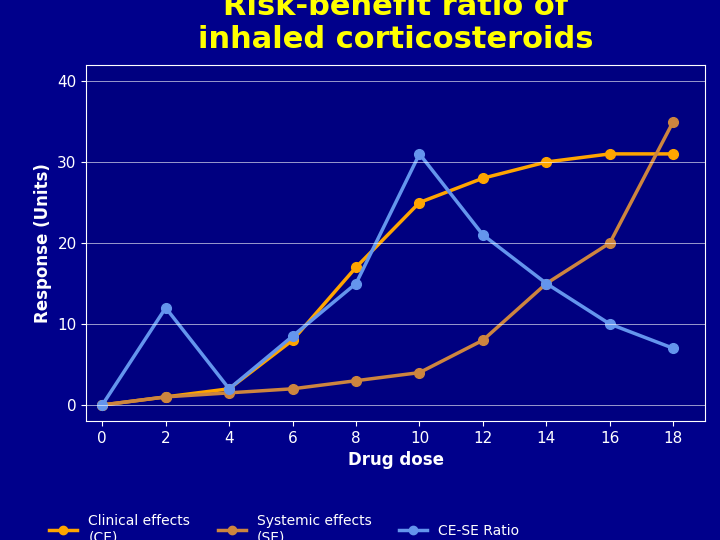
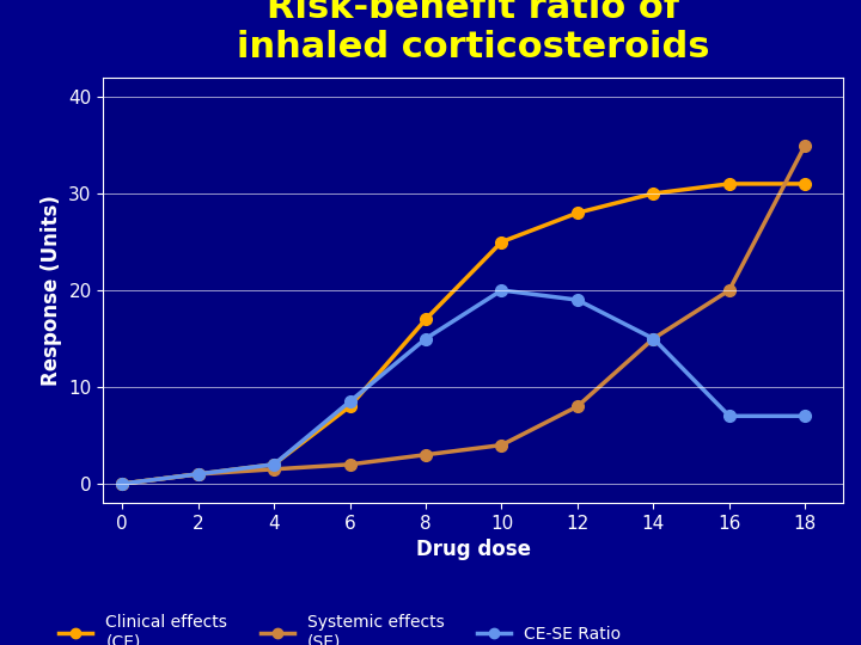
CE-SE Ratio/2: 12.0 -> 1.0
CE-SE Ratio/10: 31.0 -> 20.0
CE-SE Ratio/12: 21.0 -> 19.0
CE-SE Ratio/16: 10.0 -> 7.0
